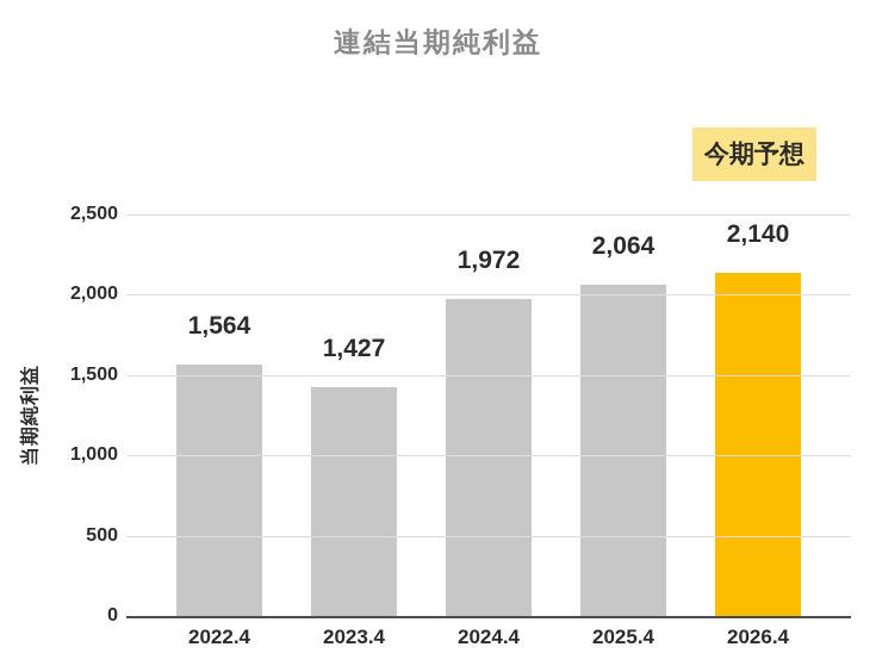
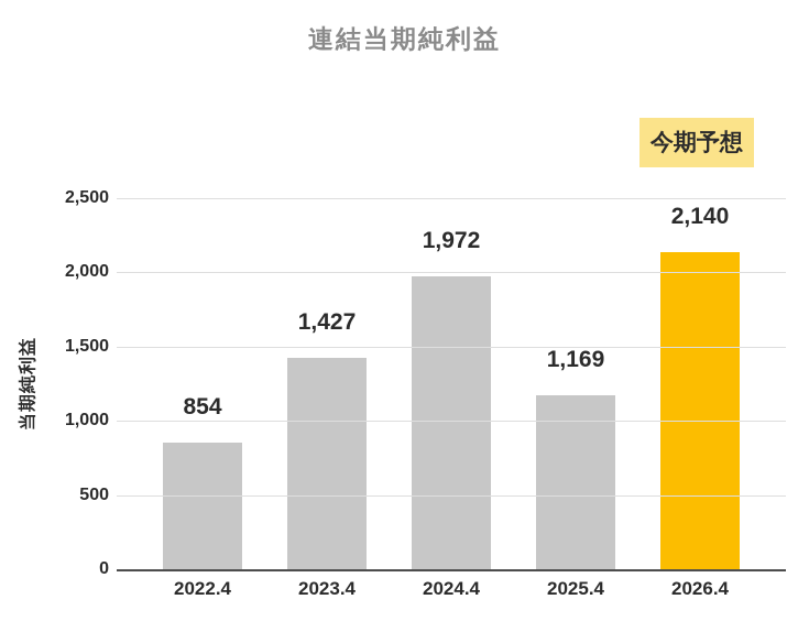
2022.4: 1,564 -> 854
2025.4: 2,064 -> 1,169
